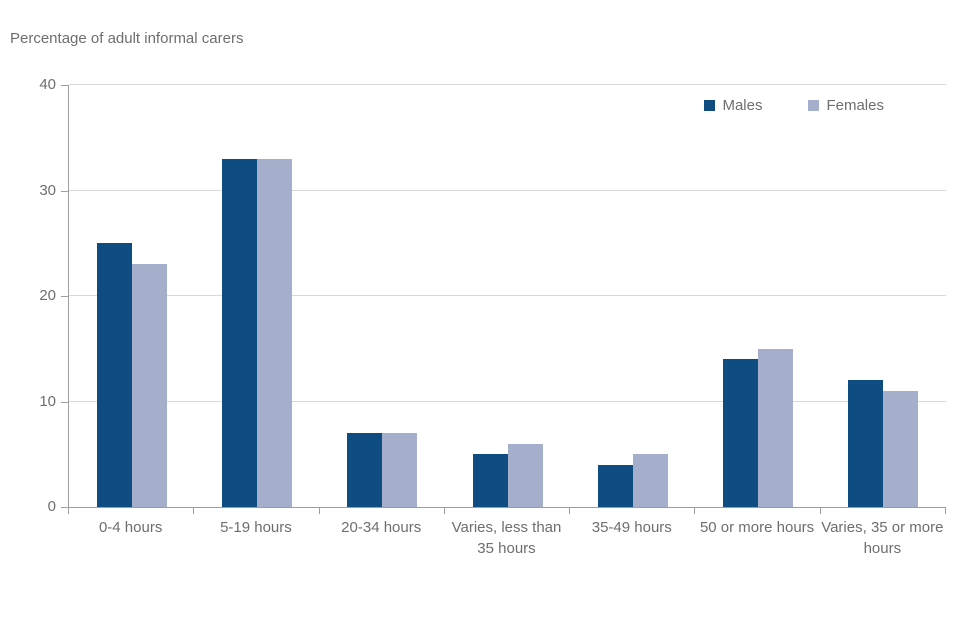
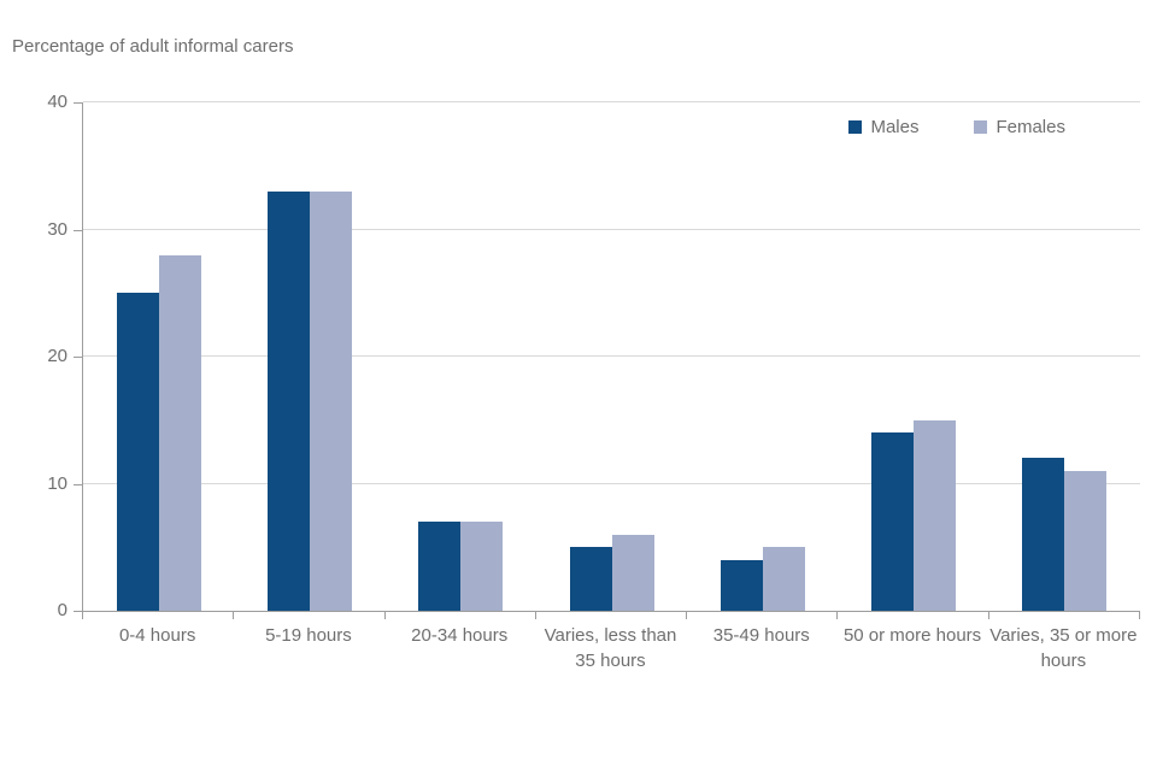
Females/0-4 hours: 23 -> 28
